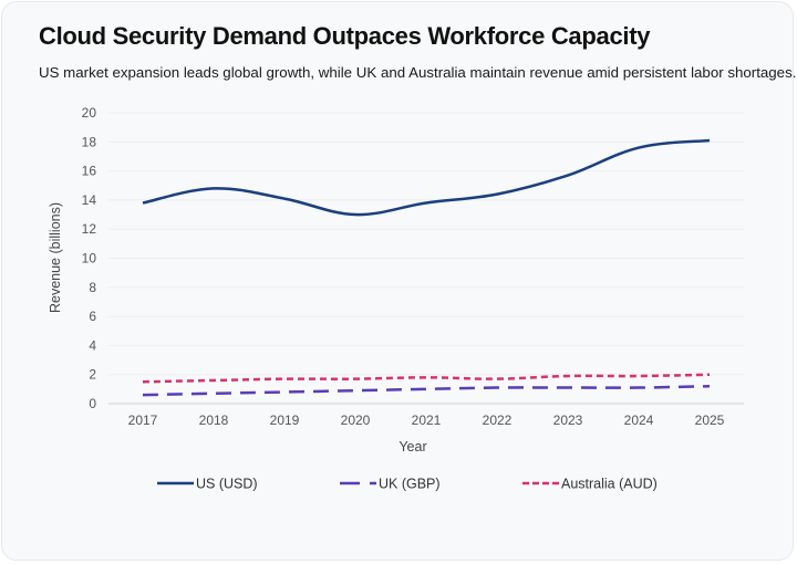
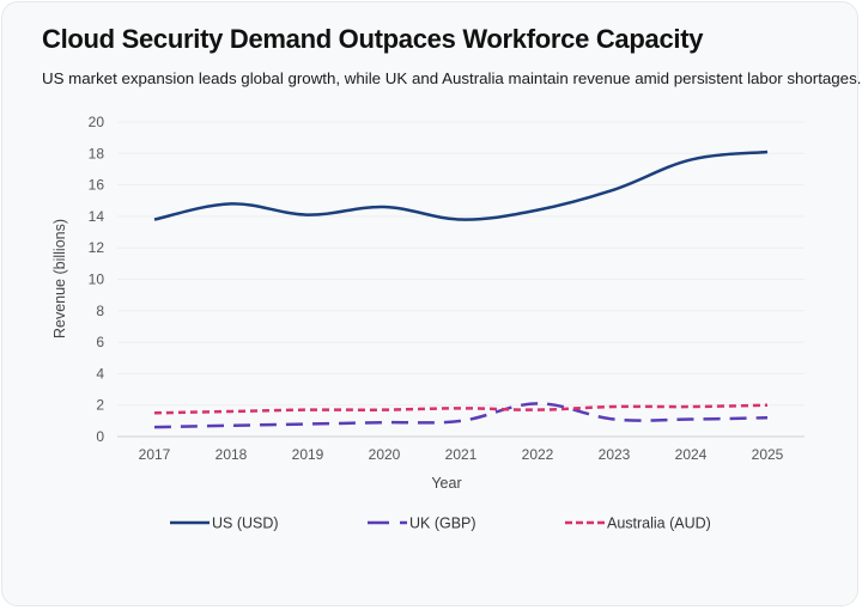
US (USD)/2020: 13.0 -> 14.6
UK (GBP)/2022: 1.1 -> 2.1
